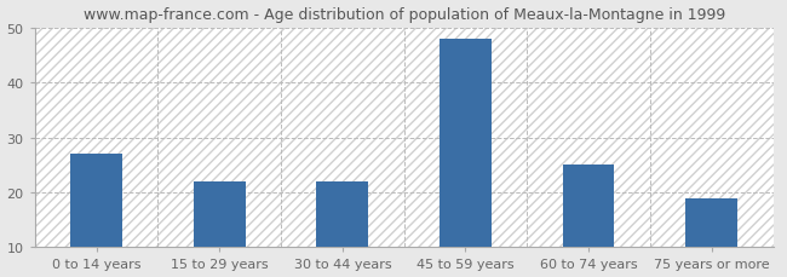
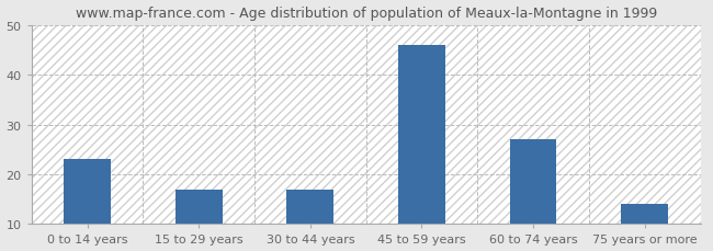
0 to 14 years: 27 -> 23
15 to 29 years: 22 -> 17
30 to 44 years: 22 -> 17
45 to 59 years: 48 -> 46
60 to 74 years: 25 -> 27
75 years or more: 19 -> 14
